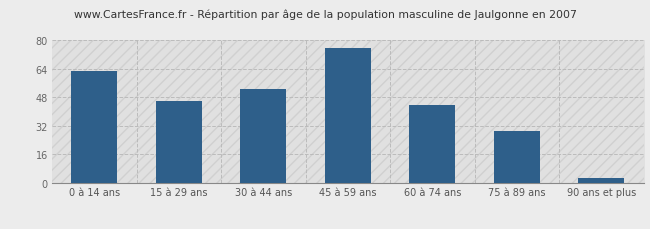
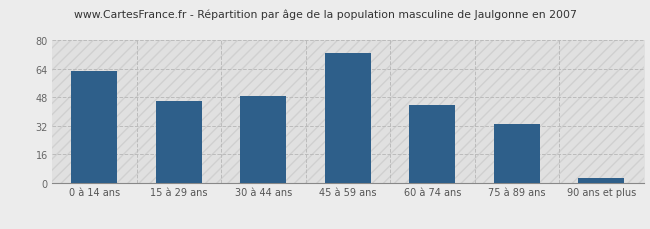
30 à 44 ans: 53 -> 49
45 à 59 ans: 76 -> 73
75 à 89 ans: 29 -> 33
